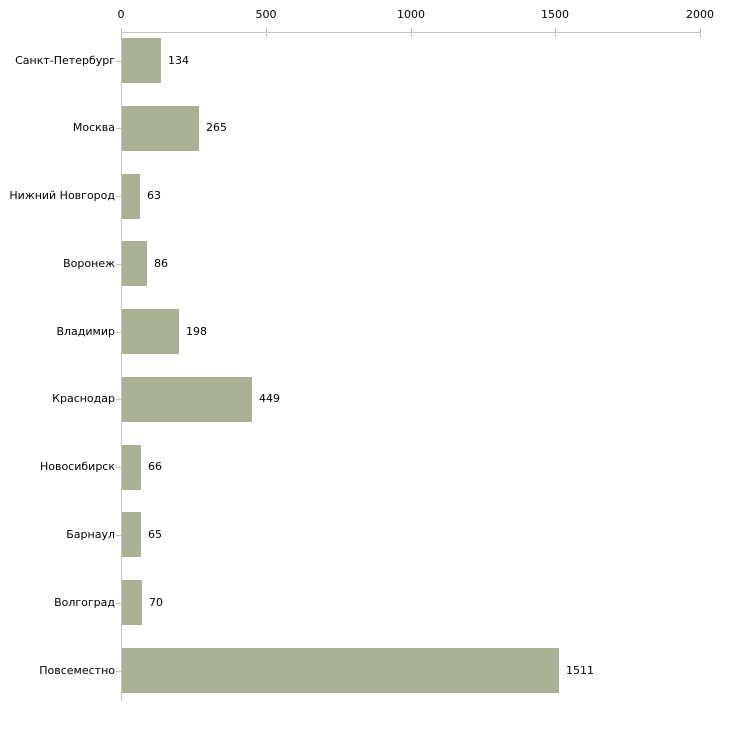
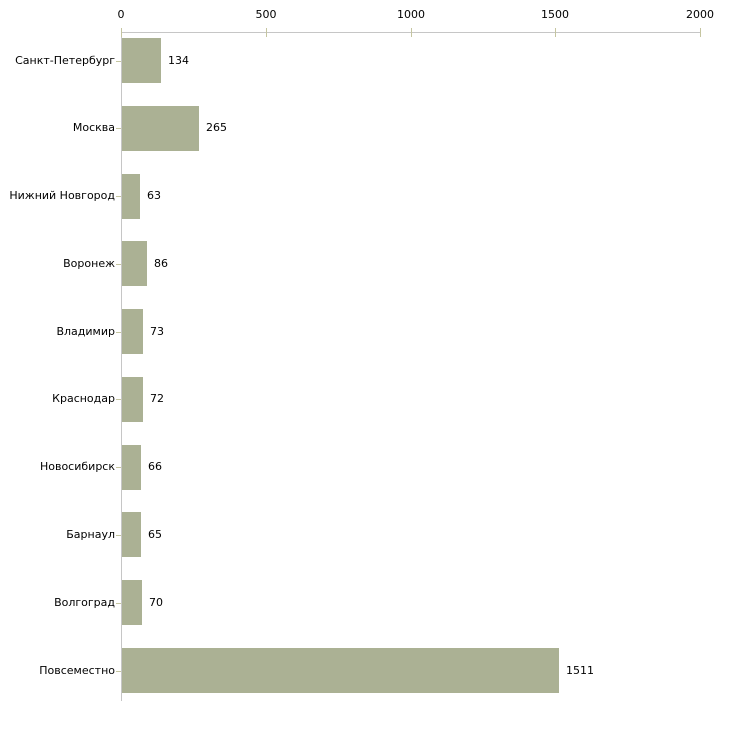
Владимир: 198 -> 73
Краснодар: 449 -> 72
